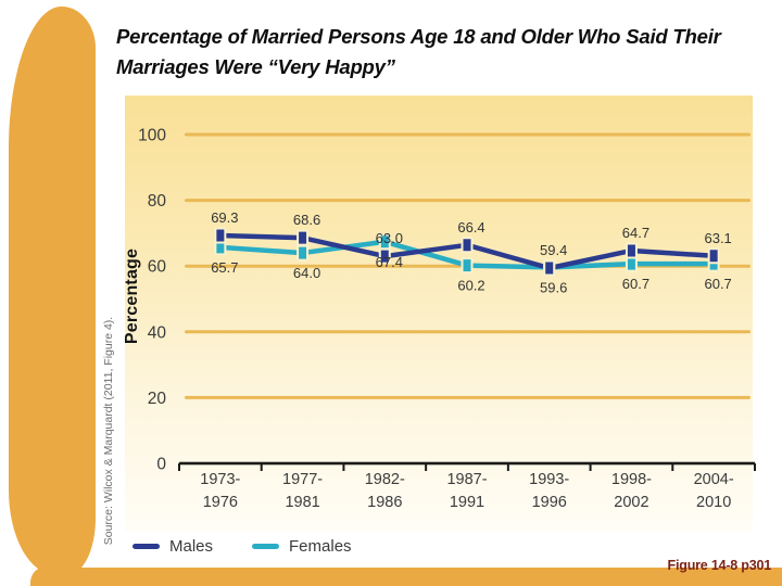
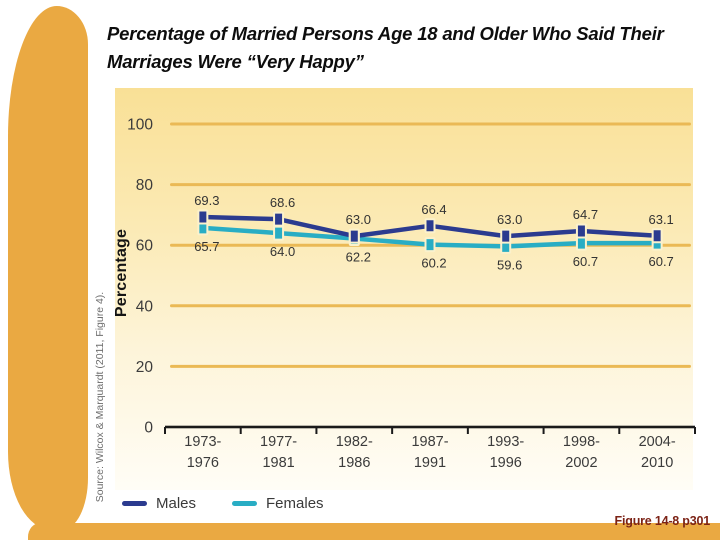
Females/1982-1986: 67.4 -> 62.2
Males/1993-1996: 59.4 -> 63.0
